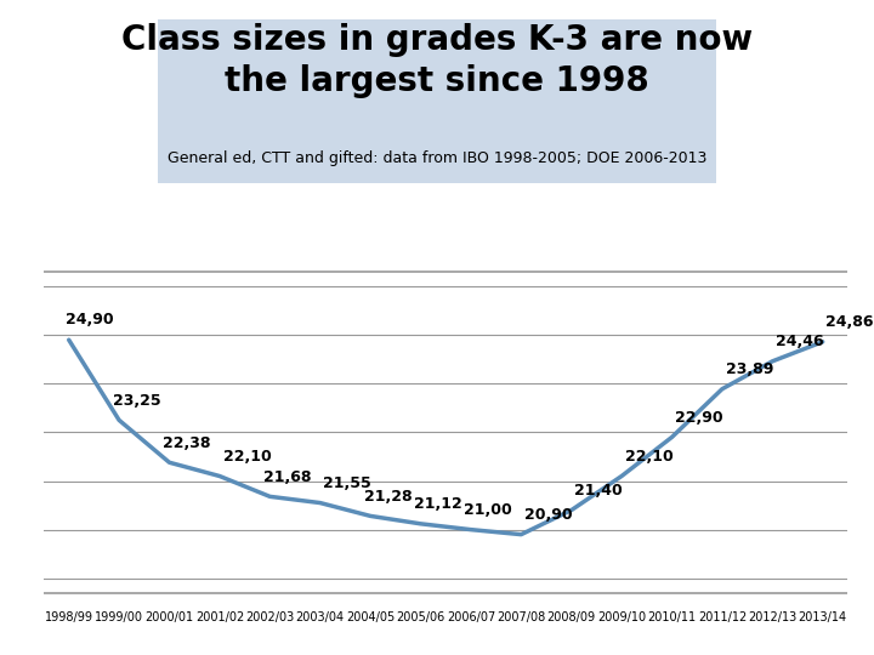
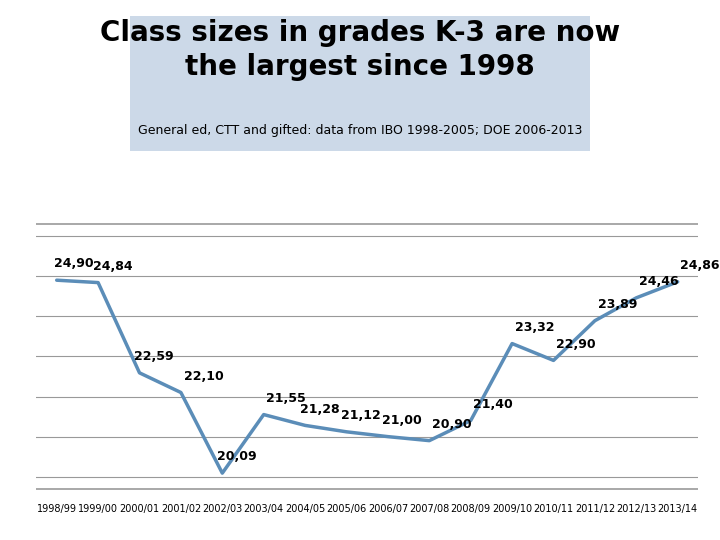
1999/00: 23,25 -> 24,84
2000/01: 22,38 -> 22,59
2002/03: 21,68 -> 20,09
2009/10: 22,10 -> 23,32
